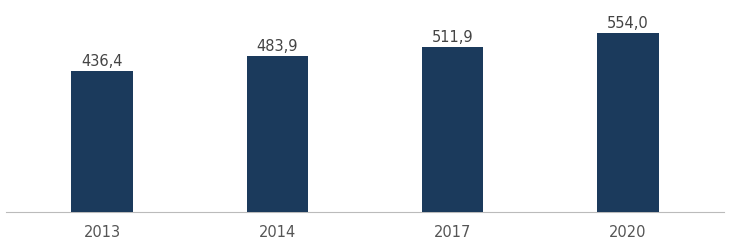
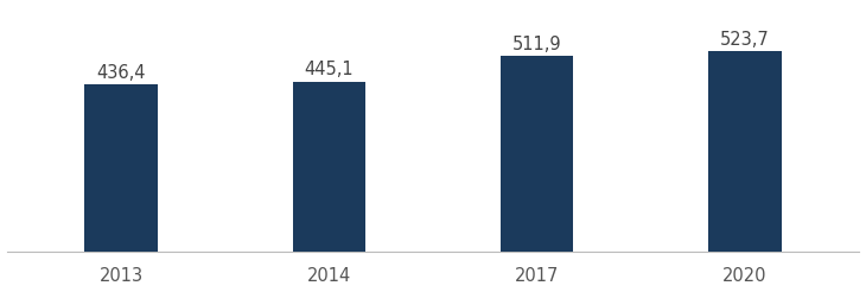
2014: 483,9 -> 445,1
2020: 554,0 -> 523,7
